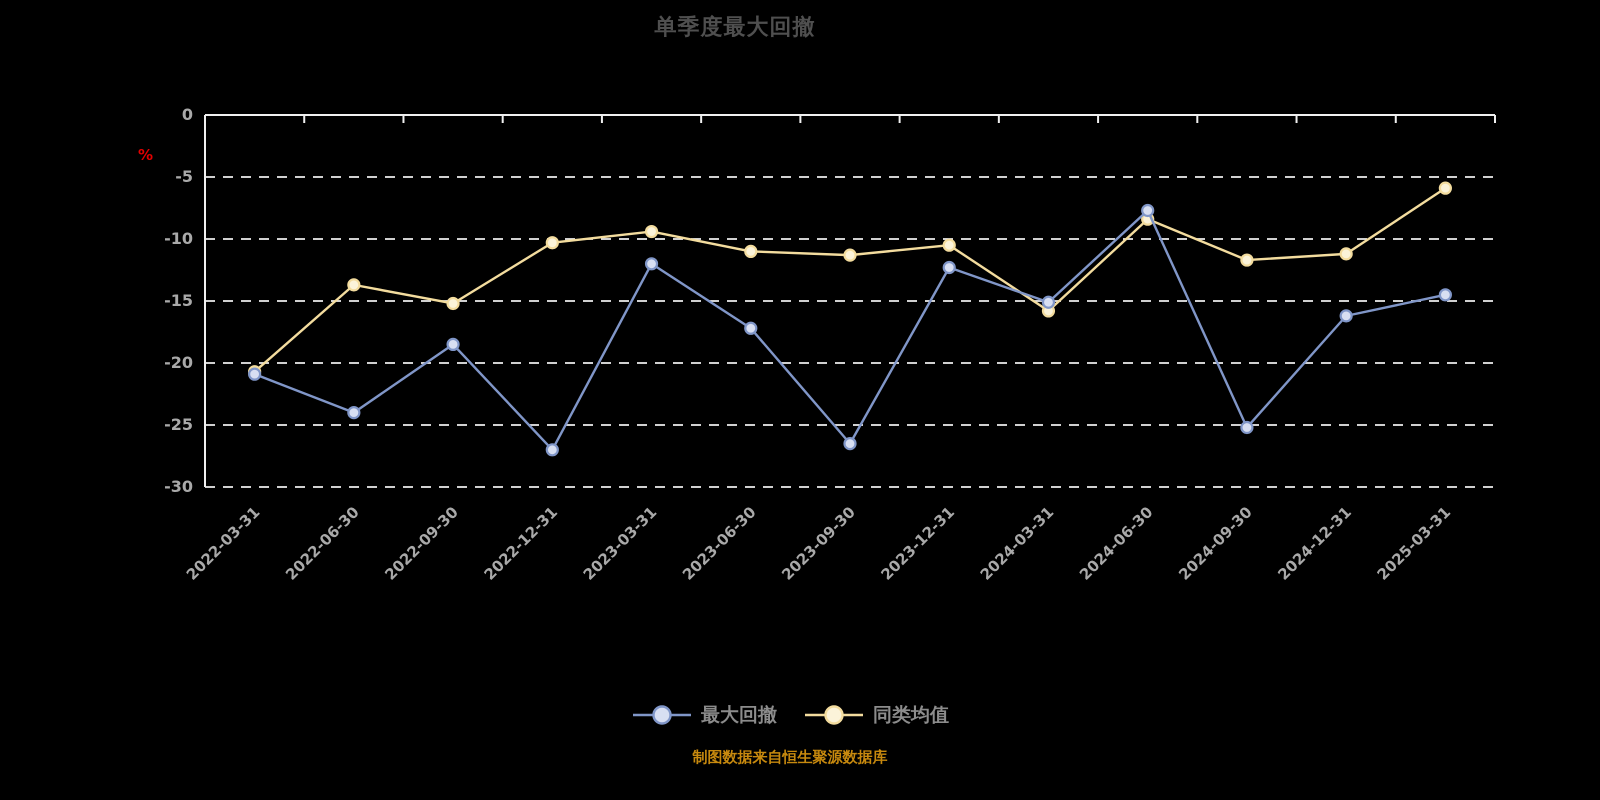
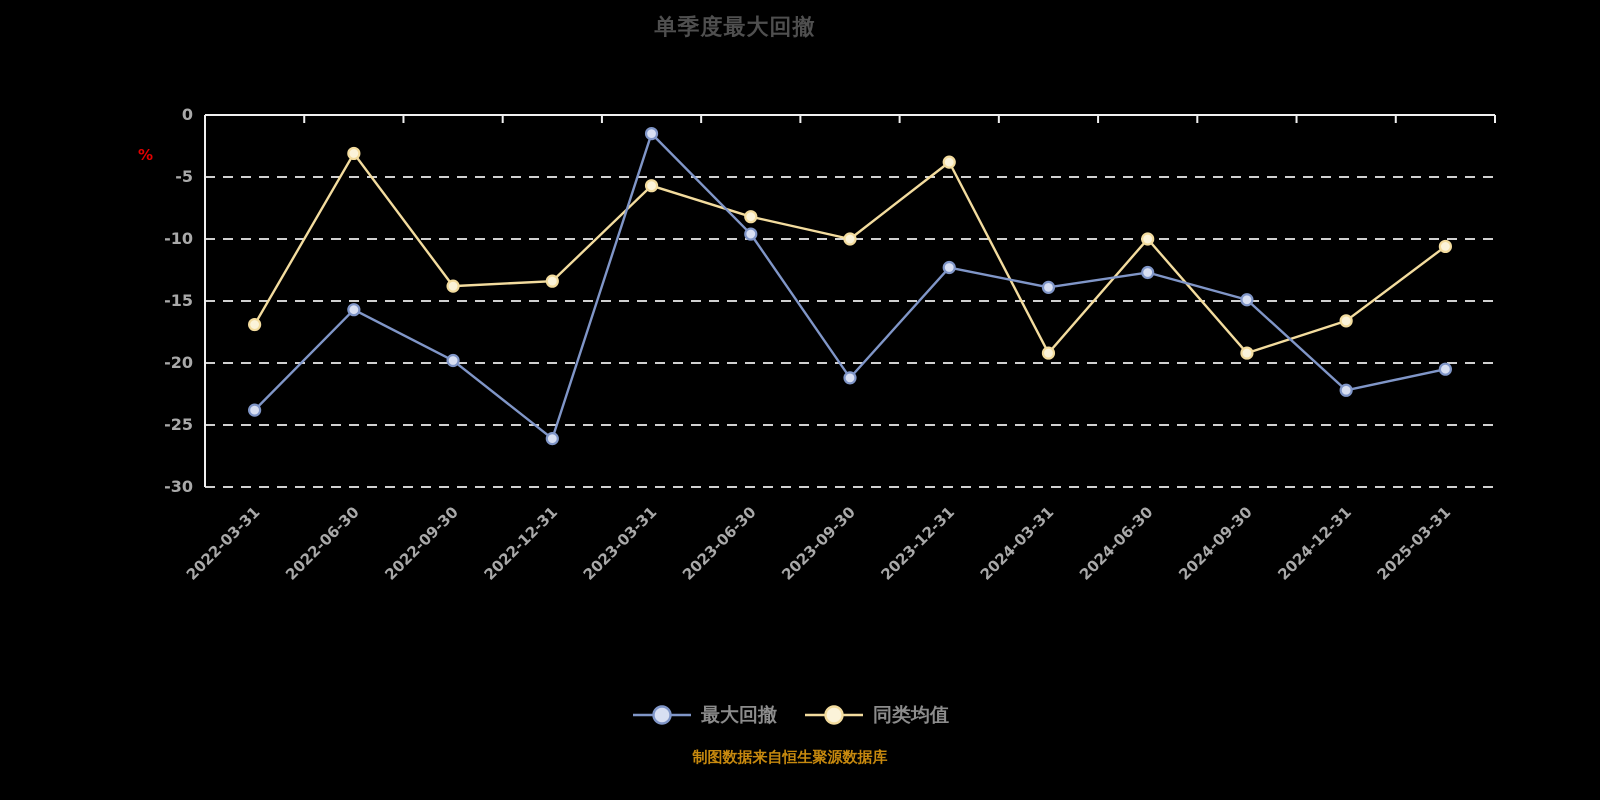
最大回撤/2022-03-31: -20.9 -> -23.8
同类均值/2022-03-31: -20.7 -> -16.9
最大回撤/2022-06-30: -24.0 -> -15.7
同类均值/2022-06-30: -13.7 -> -3.1
最大回撤/2022-09-30: -18.5 -> -19.8
同类均值/2022-09-30: -15.2 -> -13.8
最大回撤/2022-12-31: -27.0 -> -26.1
同类均值/2022-12-31: -10.3 -> -13.4
最大回撤/2023-03-31: -12.0 -> -1.5
同类均值/2023-03-31: -9.4 -> -5.7
最大回撤/2023-06-30: -17.2 -> -9.6
同类均值/2023-06-30: -11.0 -> -8.2
最大回撤/2023-09-30: -26.5 -> -21.2
同类均值/2023-09-30: -11.3 -> -10.0
同类均值/2023-12-31: -10.5 -> -3.8
最大回撤/2024-03-31: -15.1 -> -13.9
同类均值/2024-03-31: -15.8 -> -19.2
最大回撤/2024-06-30: -7.7 -> -12.7
同类均值/2024-06-30: -8.4 -> -10.0
最大回撤/2024-09-30: -25.2 -> -14.9
同类均值/2024-09-30: -11.7 -> -19.2
最大回撤/2024-12-31: -16.2 -> -22.2
同类均值/2024-12-31: -11.2 -> -16.6
最大回撤/2025-03-31: -14.5 -> -20.5
同类均值/2025-03-31: -5.9 -> -10.6
